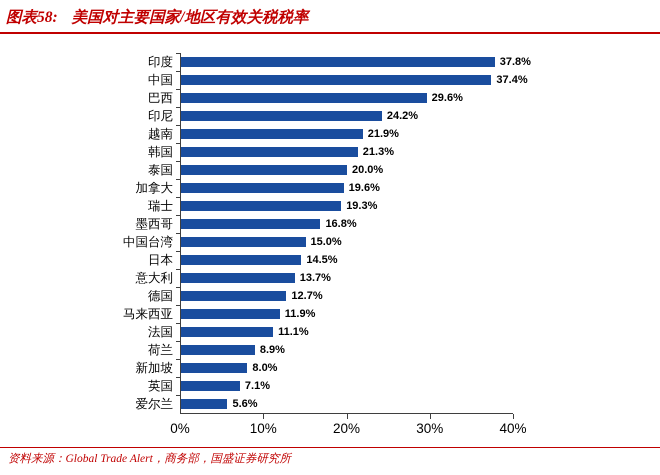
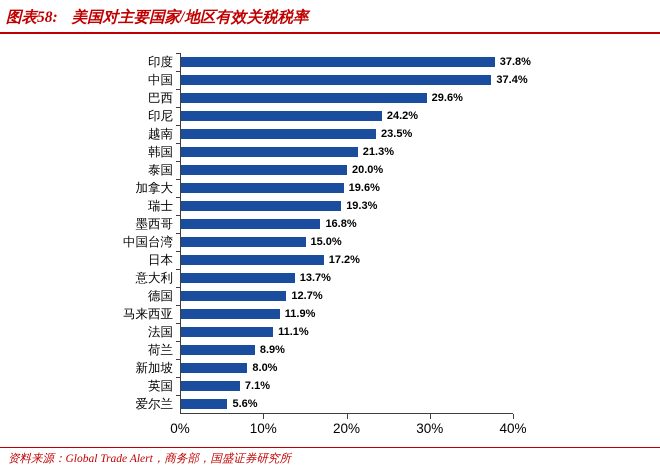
越南: 21.9% -> 23.5%
日本: 14.5% -> 17.2%
